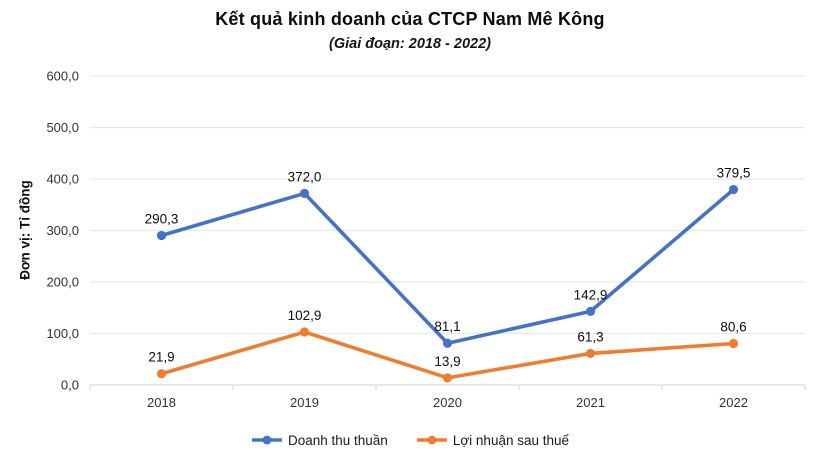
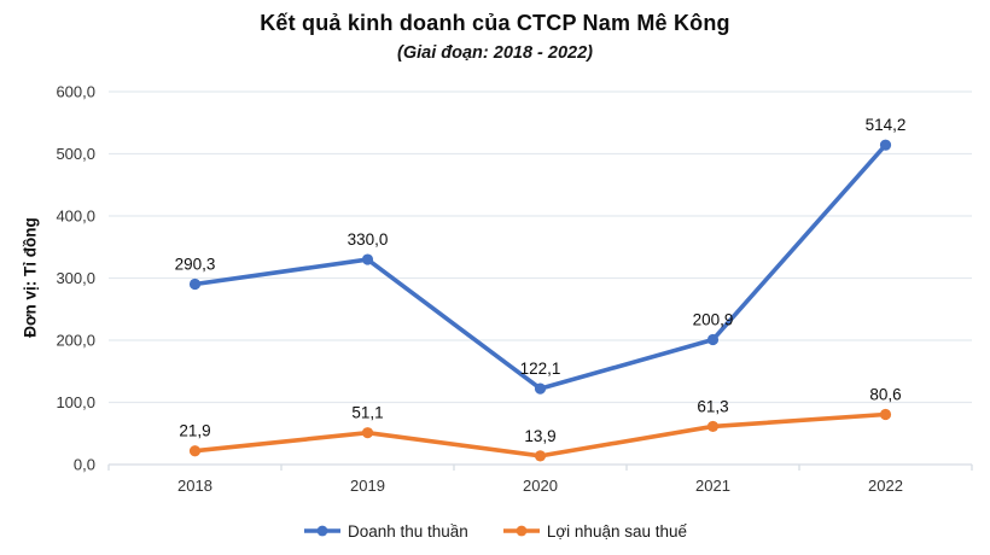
Doanh thu thuần/2019: 372,0 -> 330,0
Lợi nhuận sau thuế/2019: 102,9 -> 51,1
Doanh thu thuần/2020: 81,1 -> 122,1
Doanh thu thuần/2021: 142,9 -> 200,9
Doanh thu thuần/2022: 379,5 -> 514,2
